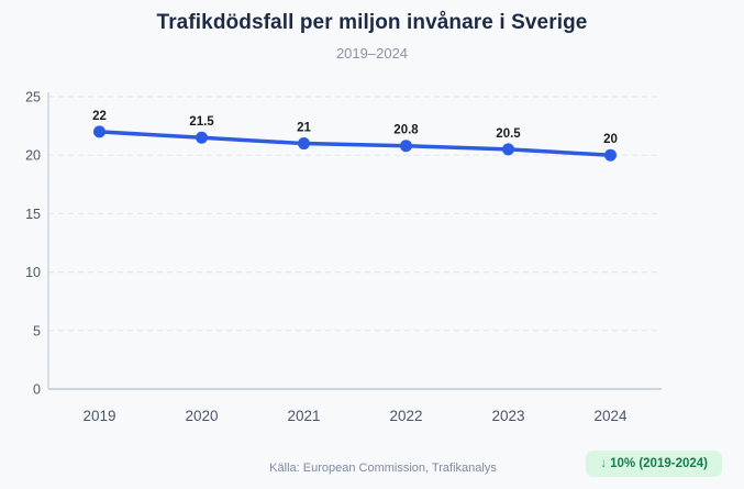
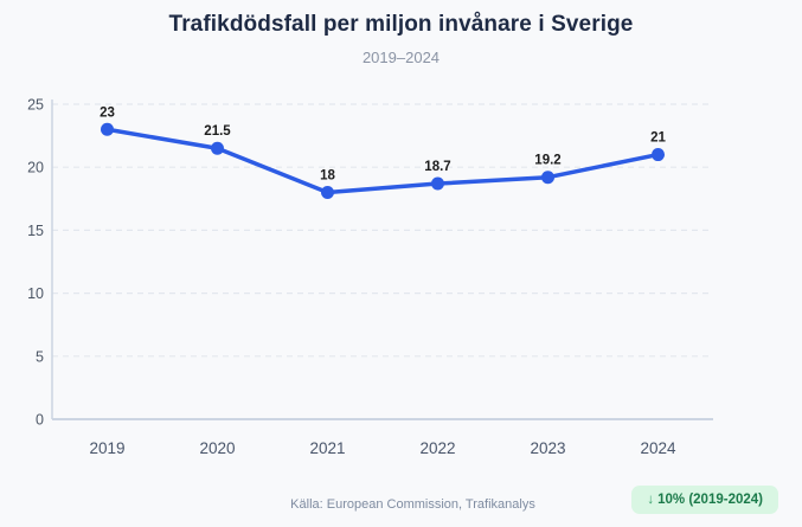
2019: 22 -> 23
2021: 21 -> 18
2022: 20.8 -> 18.7
2023: 20.5 -> 19.2
2024: 20 -> 21
